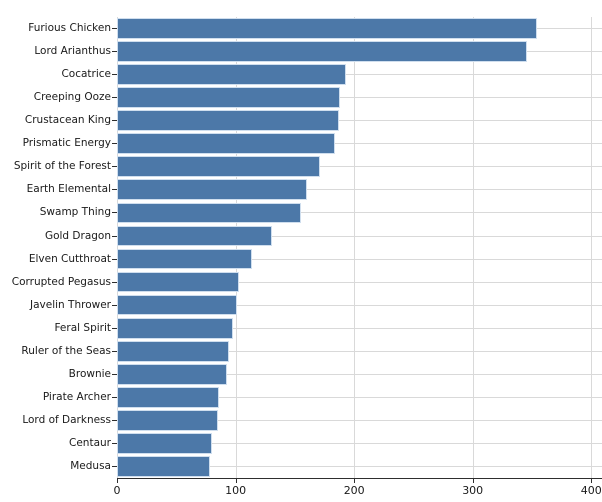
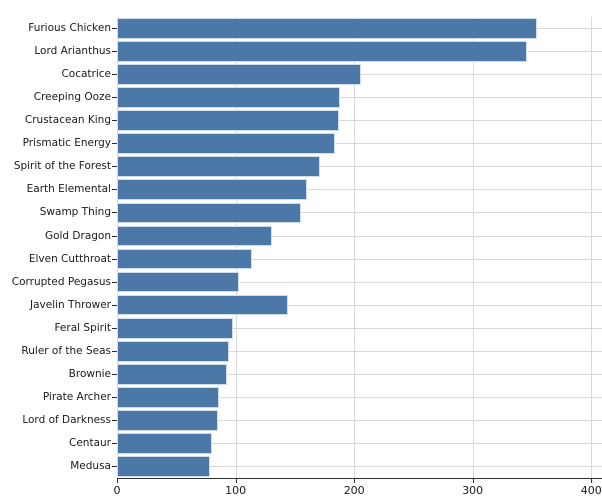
Cocatrice: 193 -> 206
Javelin Thrower: 101 -> 144
